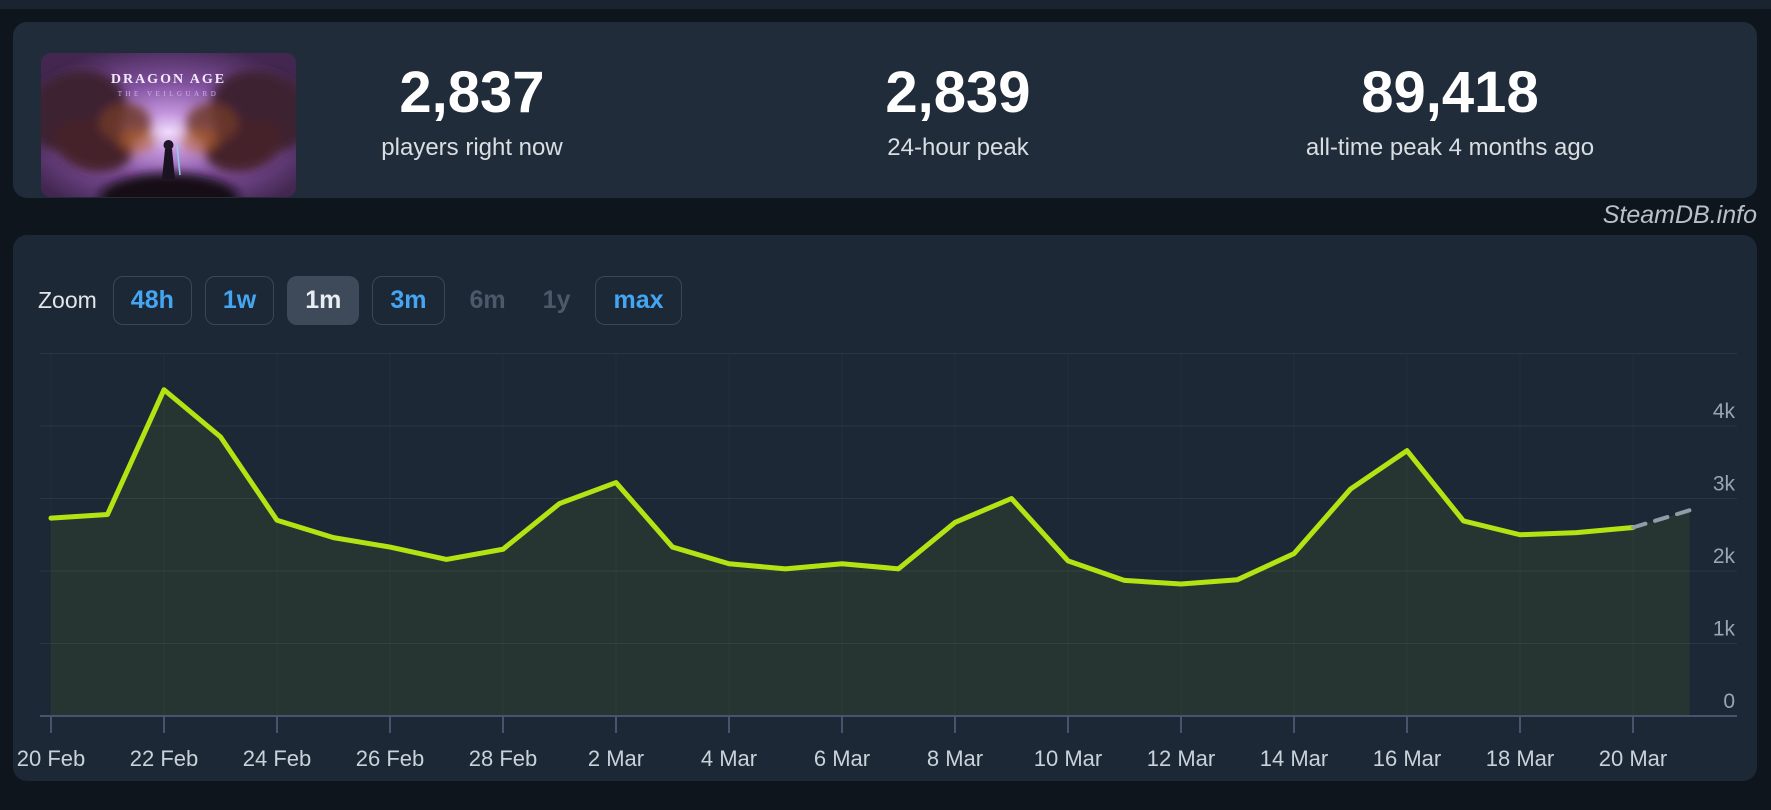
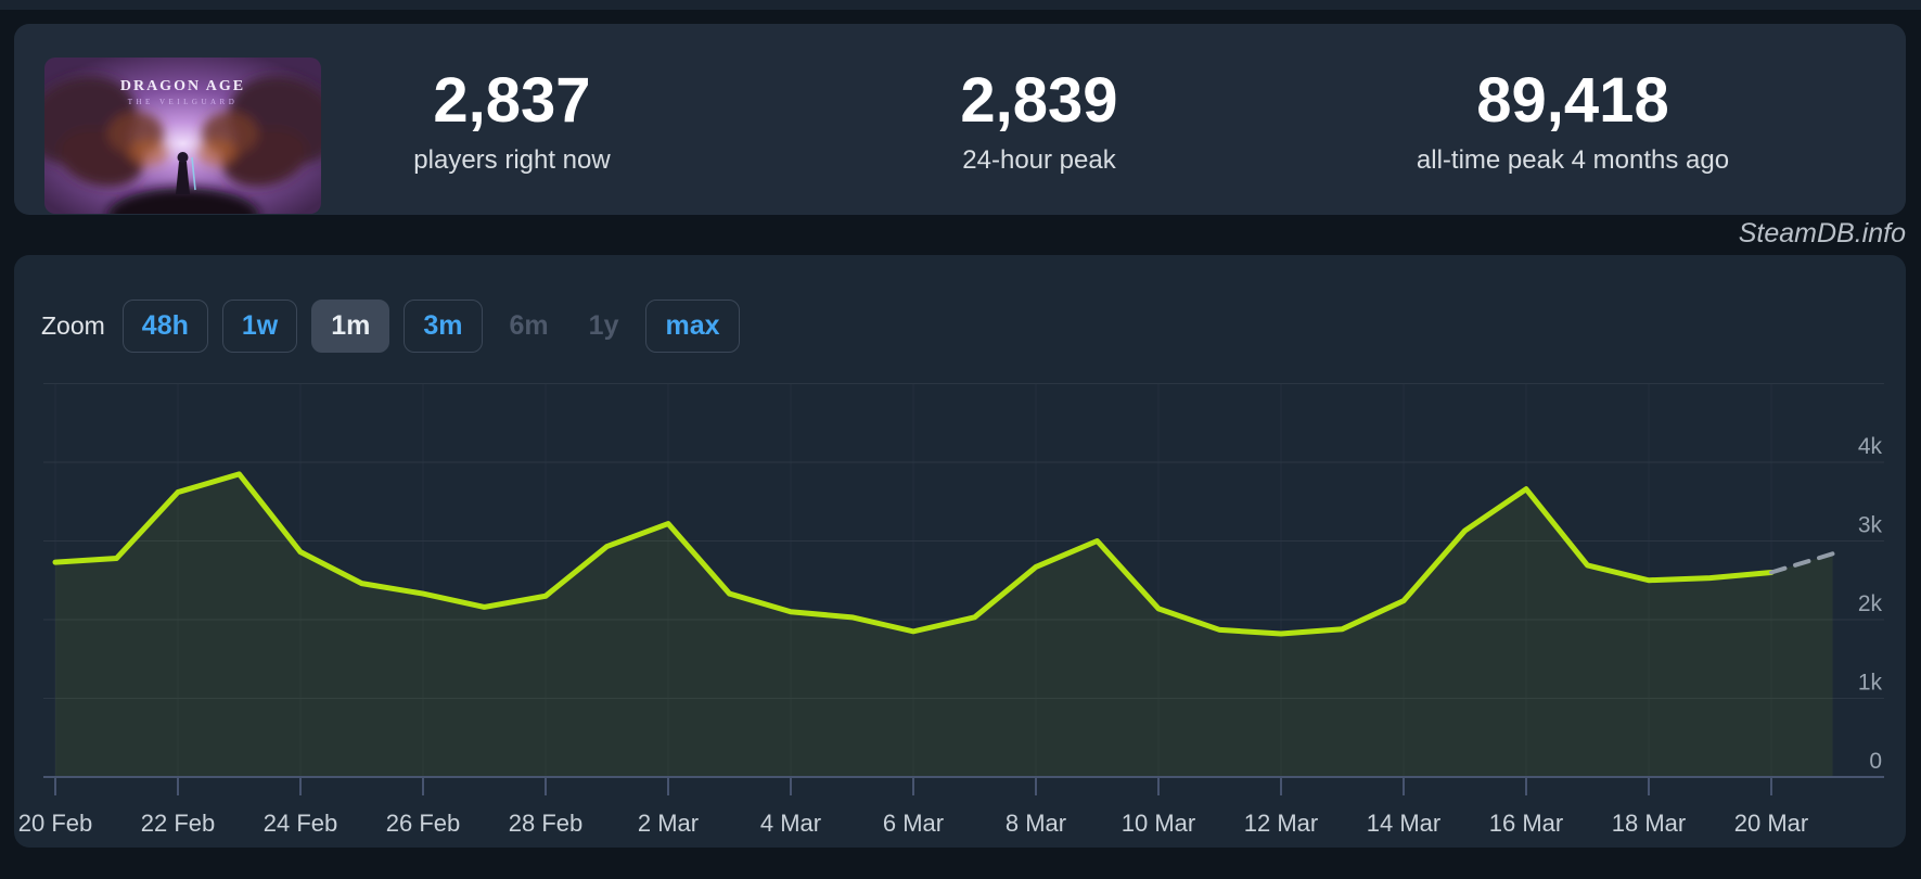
22 Feb: 4.5k -> 3.6k
24 Feb: 2.7k -> 2.9k
6 Mar: 2.1k -> 1.8k
